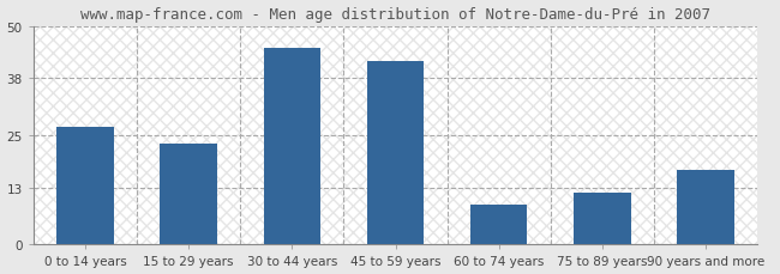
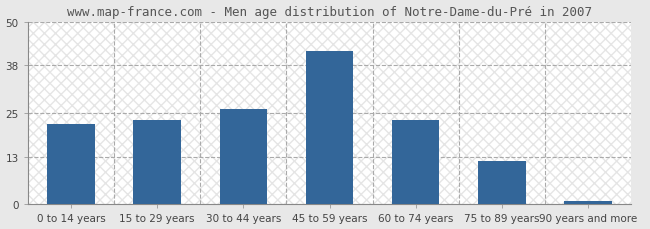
0 to 14 years: 27 -> 22
30 to 44 years: 45 -> 26
60 to 74 years: 9 -> 23
90 years and more: 17 -> 1
